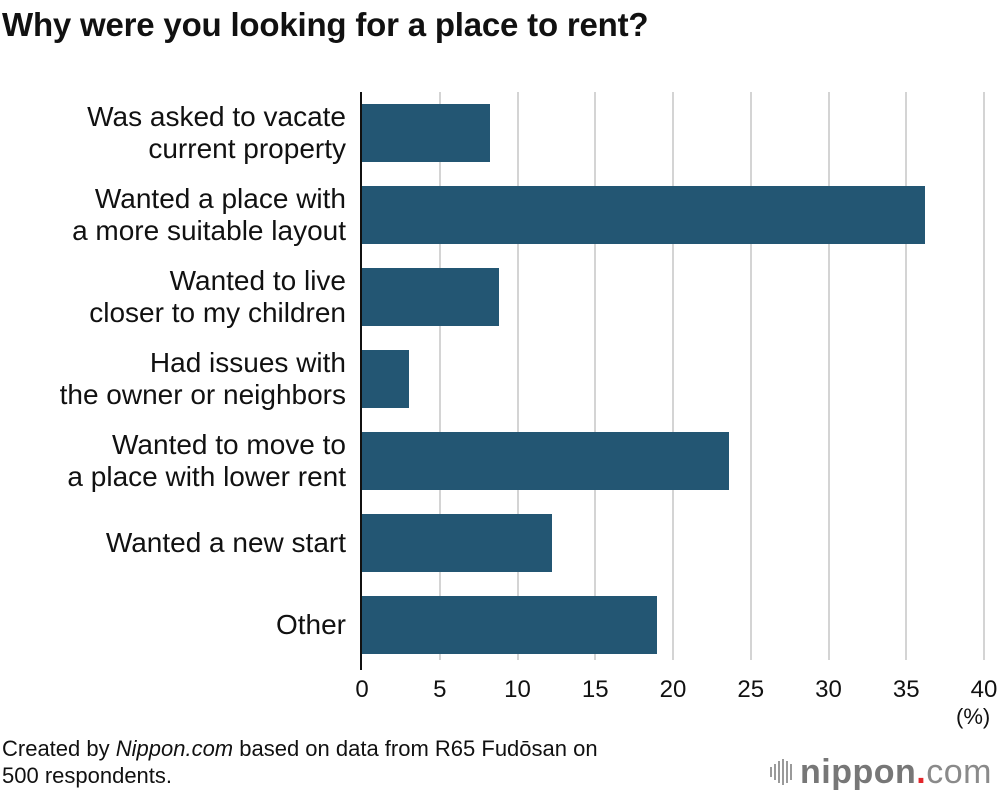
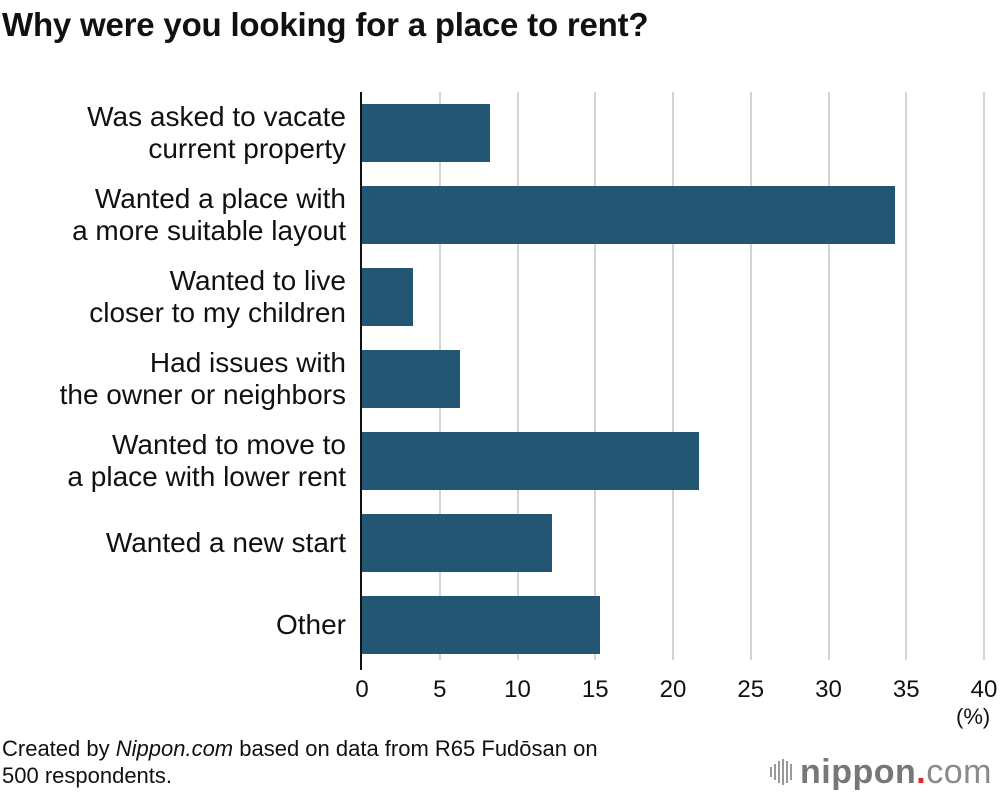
Wanted a place with a more suitable layout: 36.2 -> 34.3
Wanted to live closer to my children: 8.8 -> 3.3
Had issues with the owner or neighbors: 3.0 -> 6.3
Wanted to move to a place with lower rent: 23.6 -> 21.7
Other: 19.0 -> 15.3
